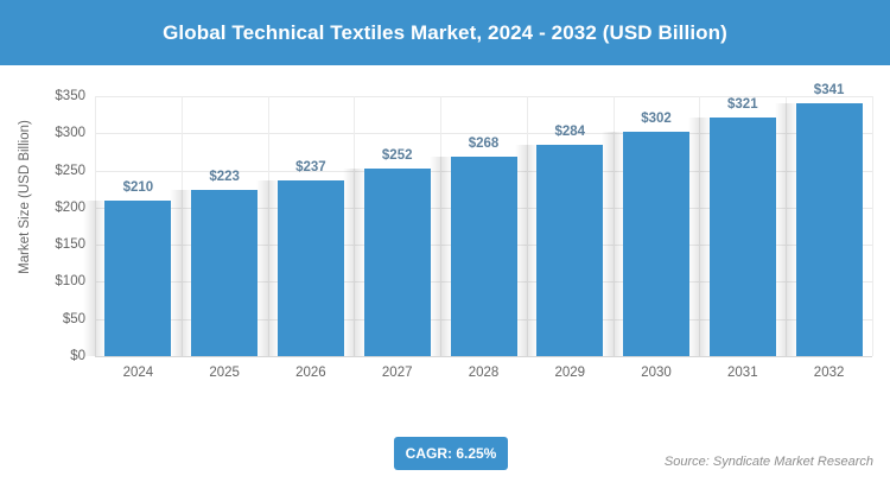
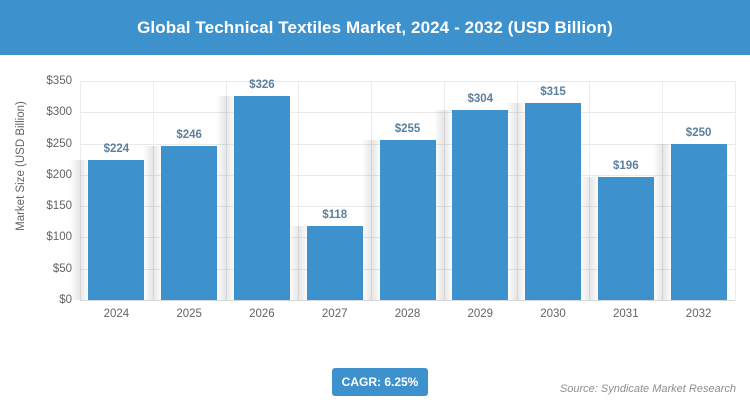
2024: $210 -> $224
2025: $223 -> $246
2026: $237 -> $326
2027: $252 -> $118
2028: $268 -> $255
2029: $284 -> $304
2030: $302 -> $315
2031: $321 -> $196
2032: $341 -> $250
